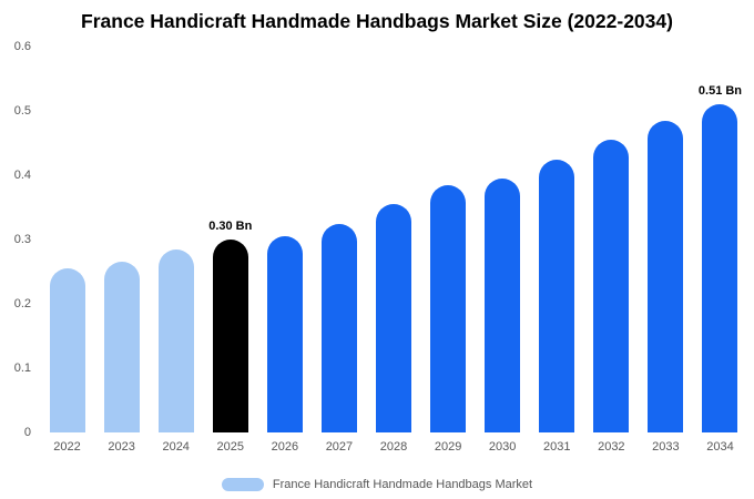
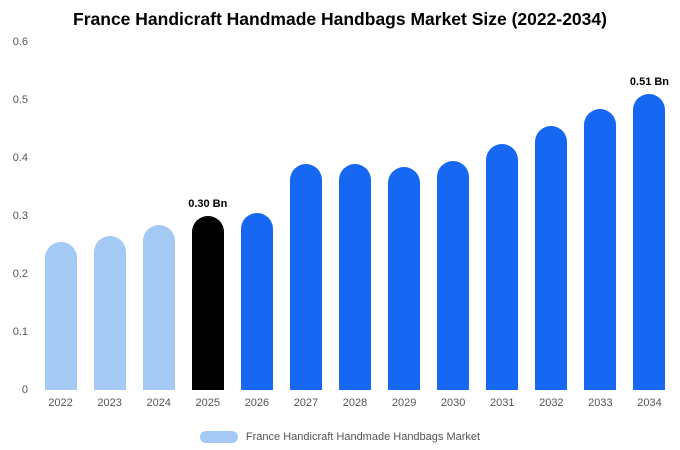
2027: 0.33 -> 0.39
2028: 0.35 -> 0.39
